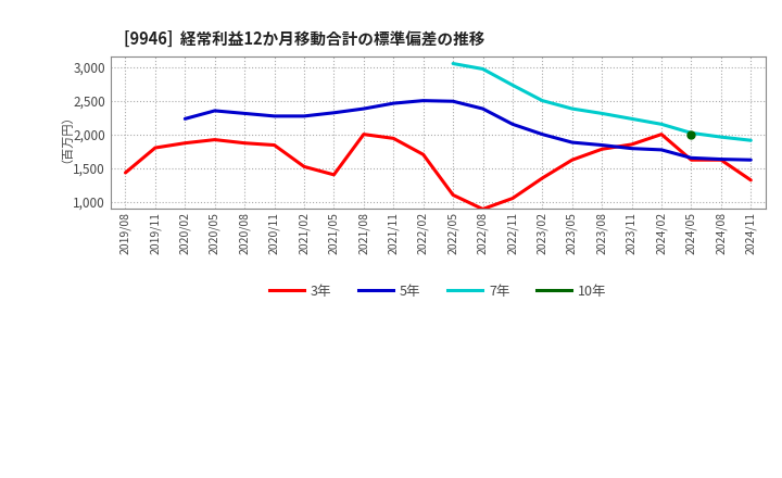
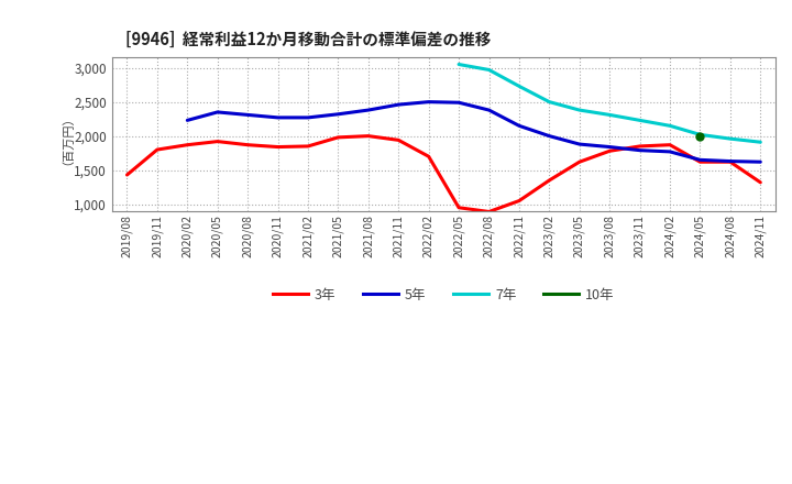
3年/2021/02: 1,520 -> 1,850
3年/2021/05: 1,400 -> 1,980
3年/2022/05: 1,100 -> 950
3年/2024/02: 2,000 -> 1,870
